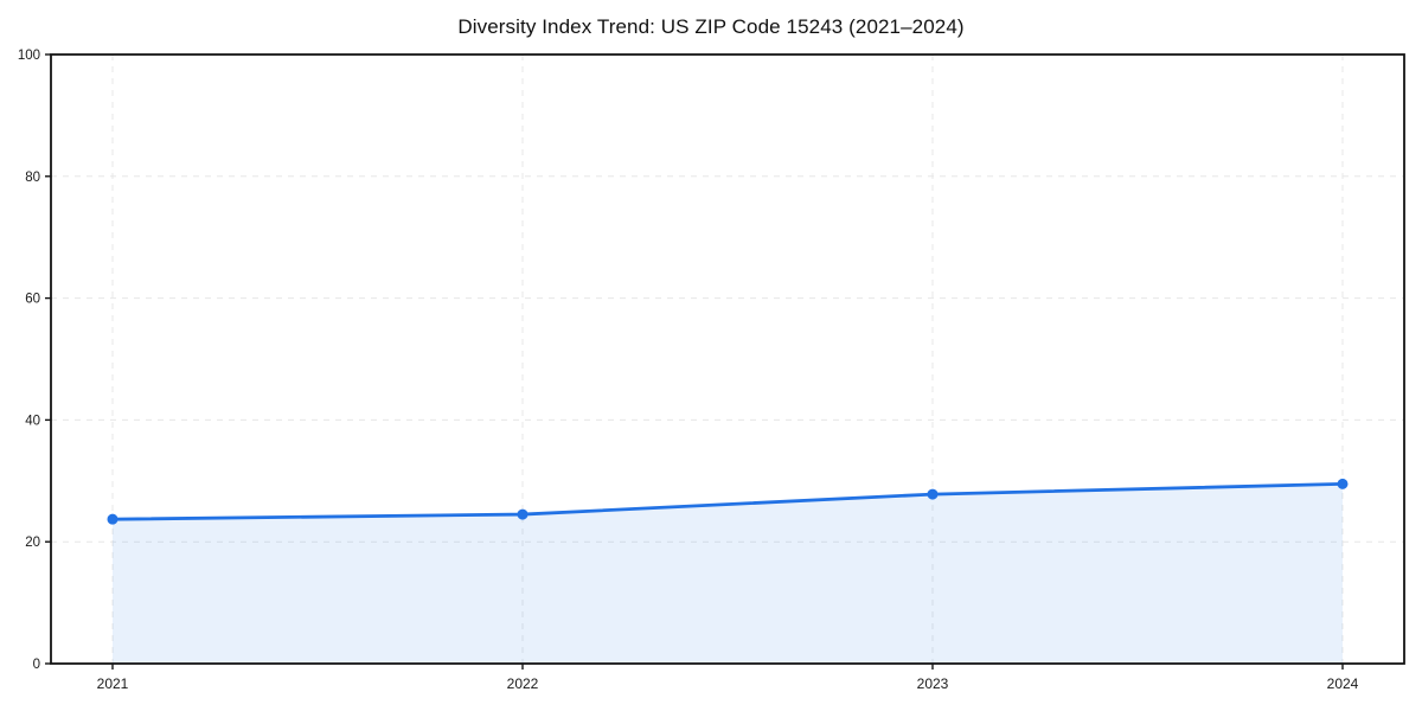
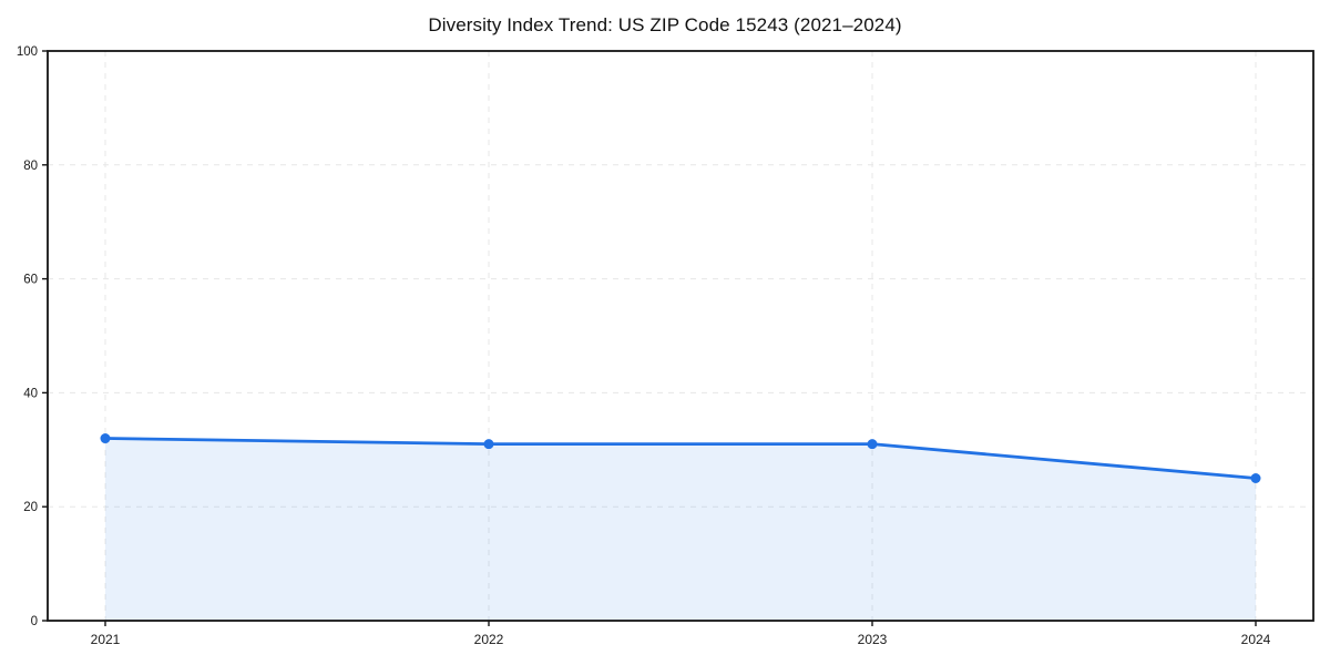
2021: 24 -> 32
2022: 24 -> 31
2023: 28 -> 31
2024: 30 -> 25
